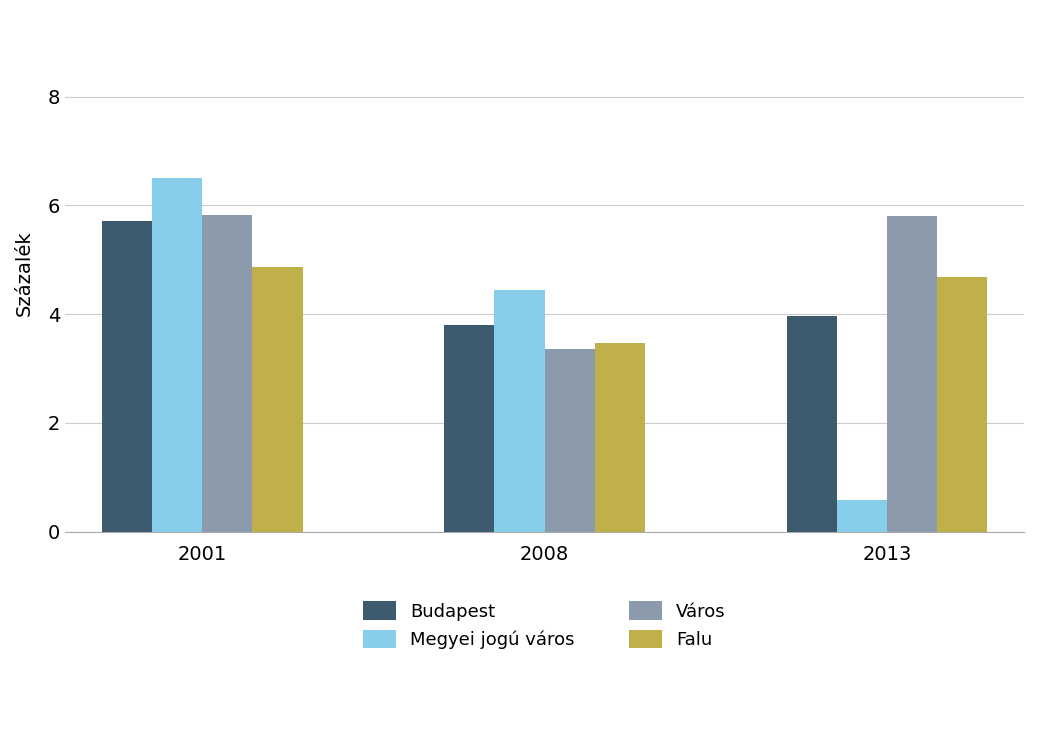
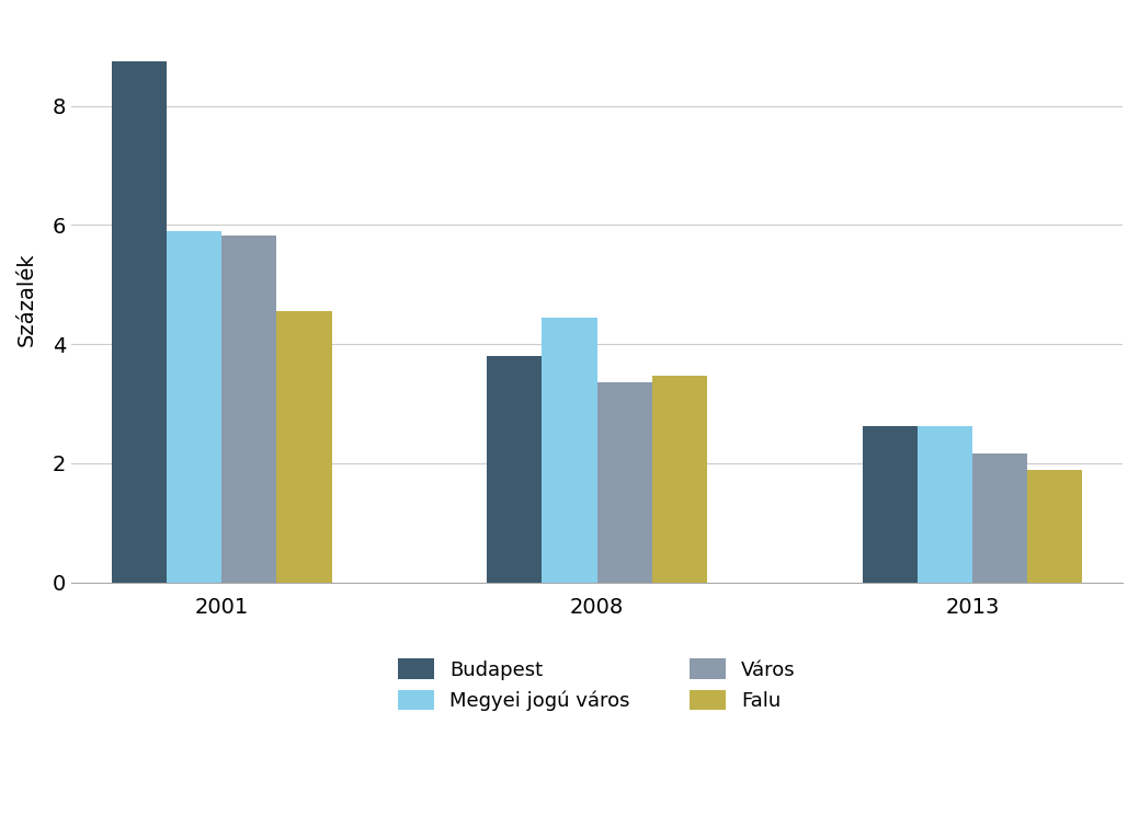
Budapest/2001: 5.72 -> 8.75
Megyei jogú város/2001: 6.50 -> 5.90
Falu/2001: 4.86 -> 4.55
Budapest/2013: 3.96 -> 2.62
Megyei jogú város/2013: 0.58 -> 2.62
Város/2013: 5.80 -> 2.17
Falu/2013: 4.68 -> 1.88
